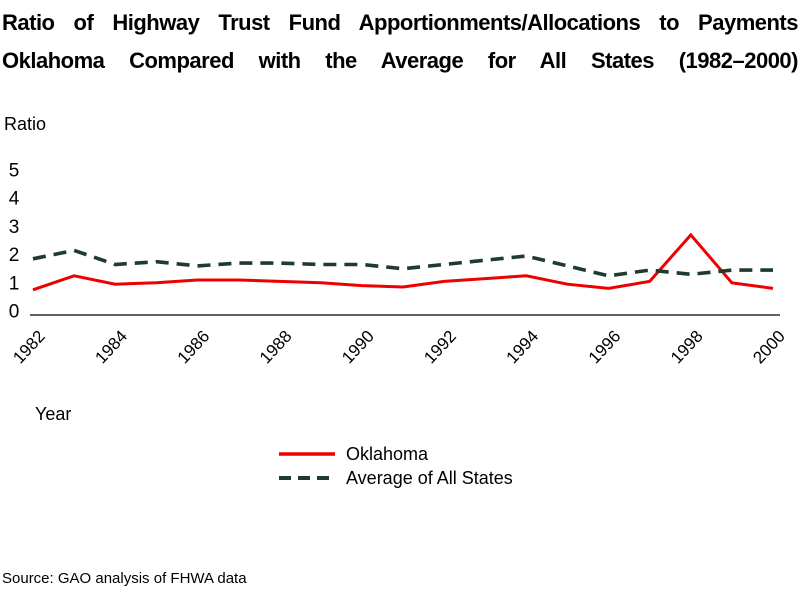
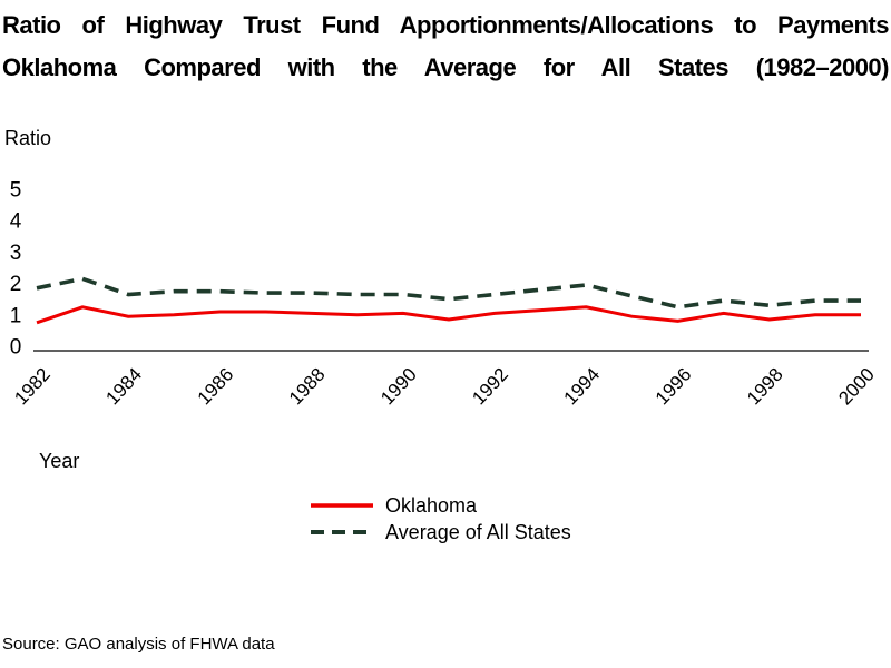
Average of All States/1986: 1.6 -> 1.8
Oklahoma/1990: 0.9 -> 1.1
Oklahoma/1998: 2.7 -> 0.8
Oklahoma/2000: 0.8 -> 1.0
